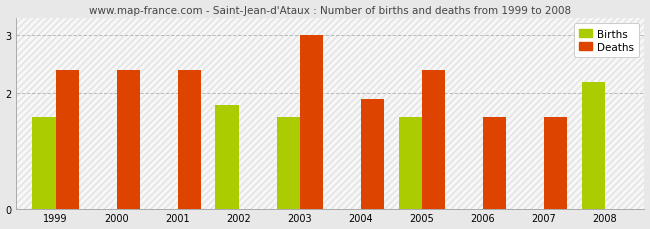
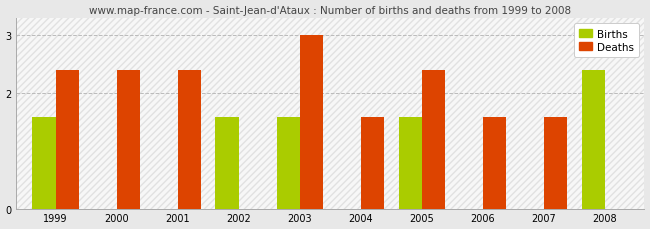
Births/2002: 1.8 -> 1.6
Deaths/2004: 1.9 -> 1.6
Births/2008: 2.2 -> 2.4
